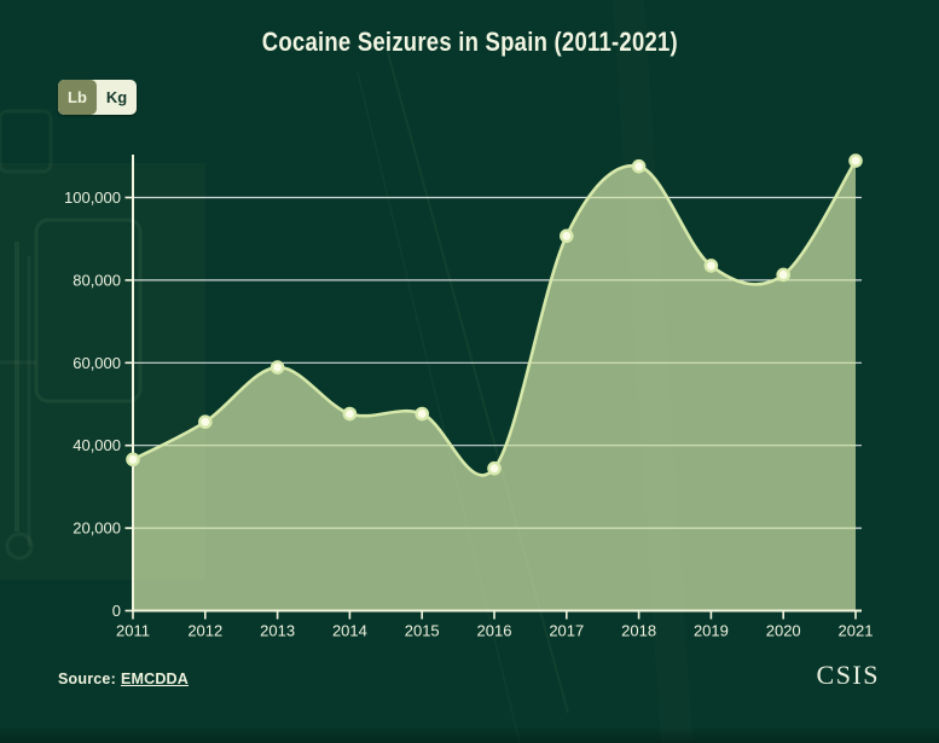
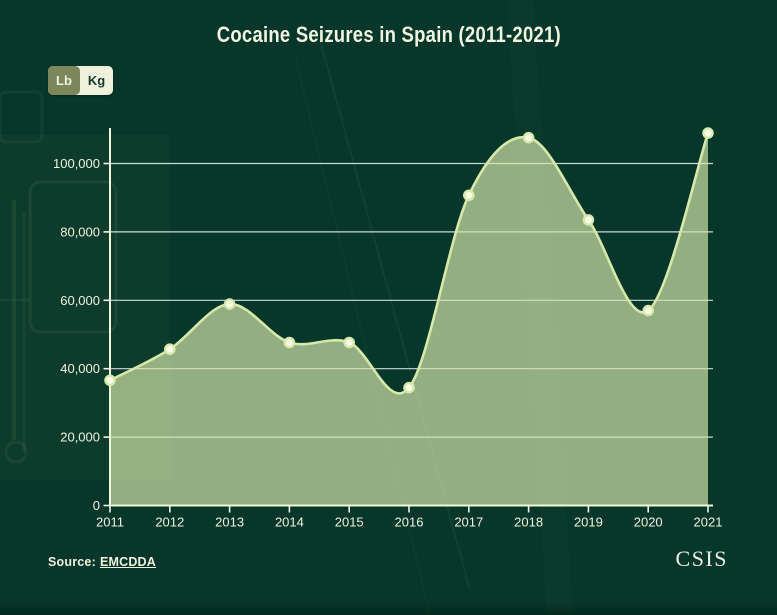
2020: 81000 -> 57000
